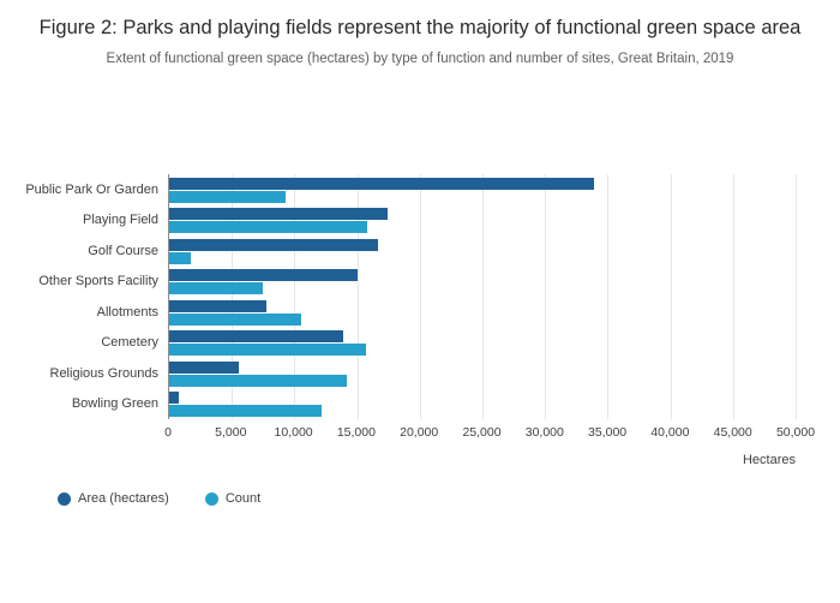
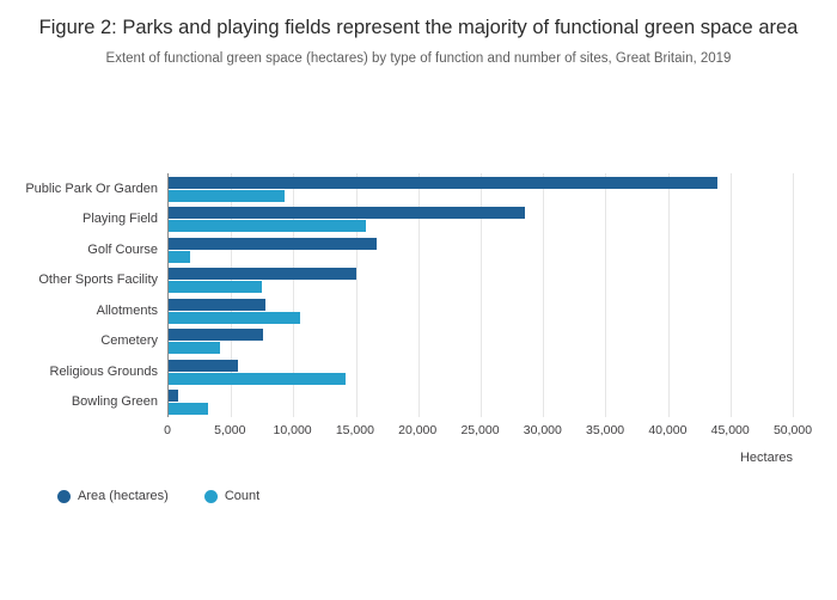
Area (hectares)/Public Park Or Garden: 33900 -> 44000
Area (hectares)/Playing Field: 17400 -> 28500
Area (hectares)/Cemetery: 13900 -> 7600
Count/Cemetery: 15700 -> 4100
Count/Bowling Green: 12200 -> 3200
